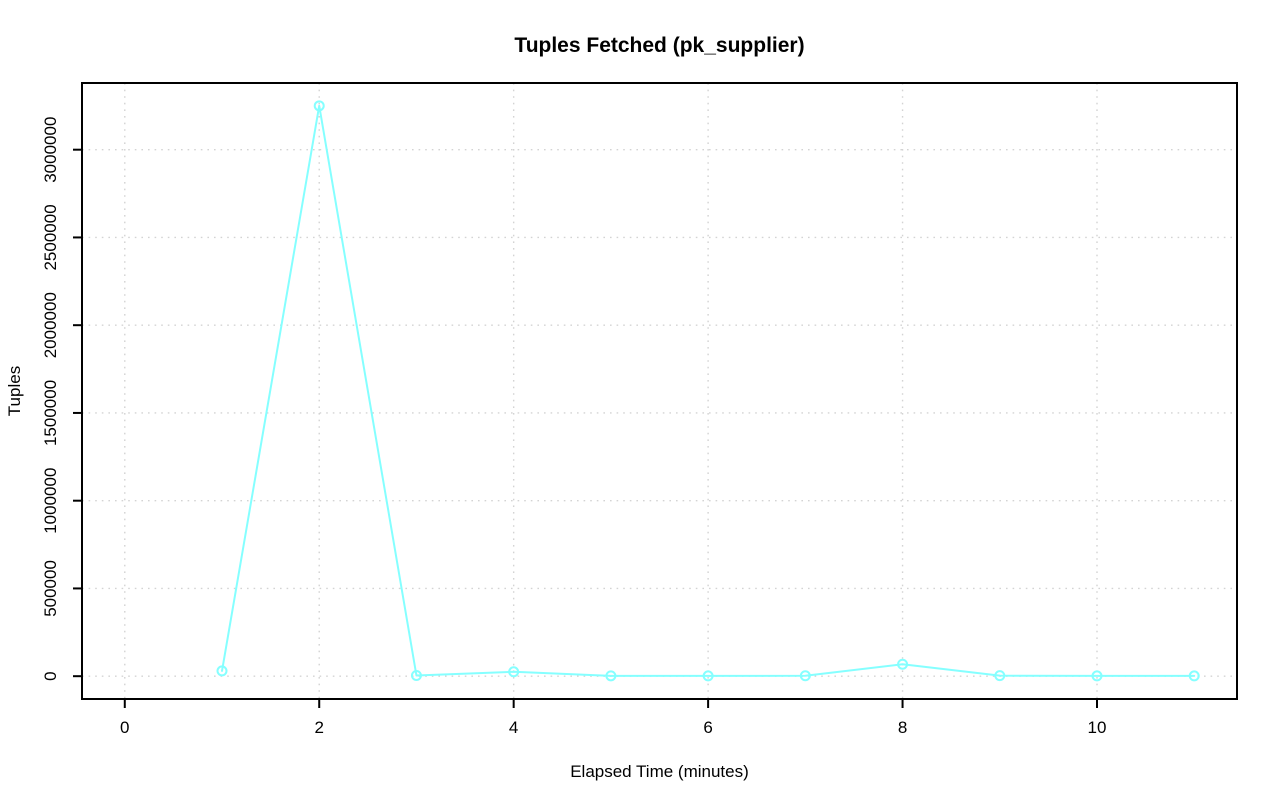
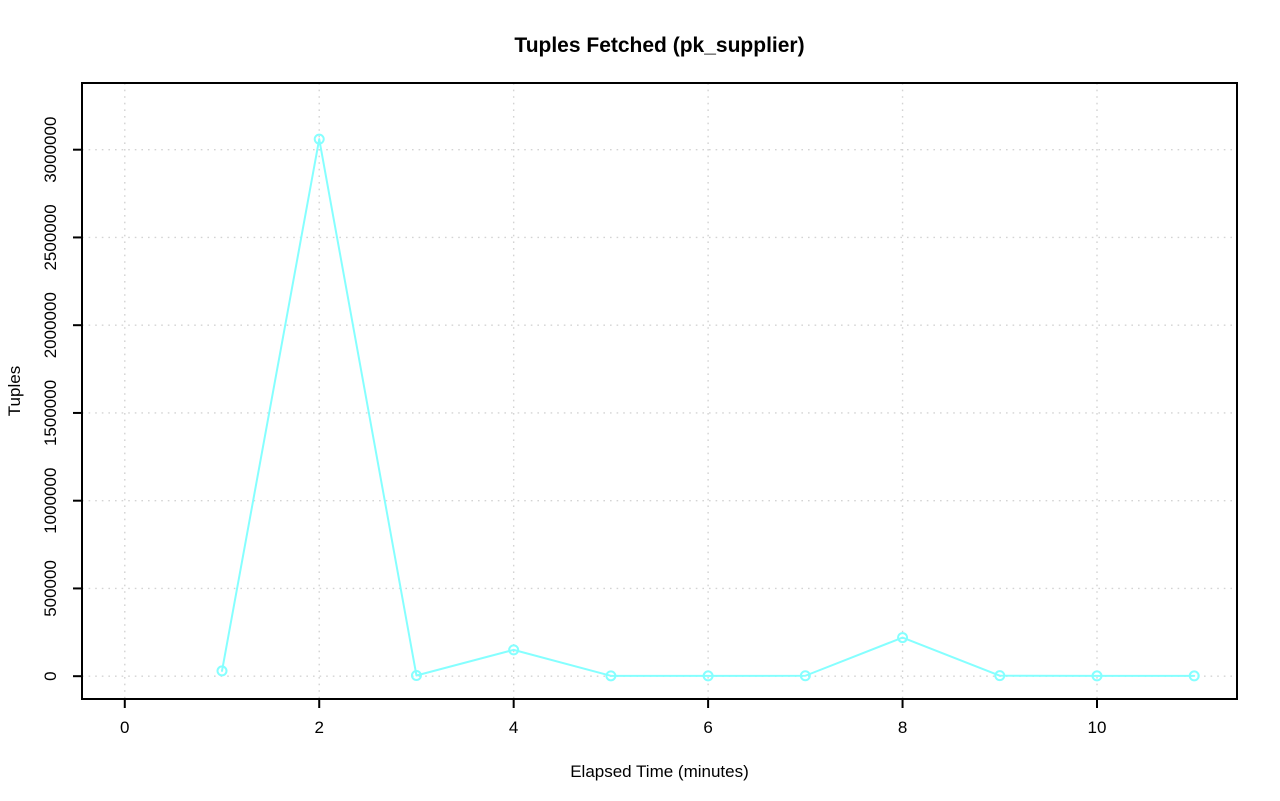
2: 3250000 -> 3060000
4: 20000 -> 150000
8: 70000 -> 220000
